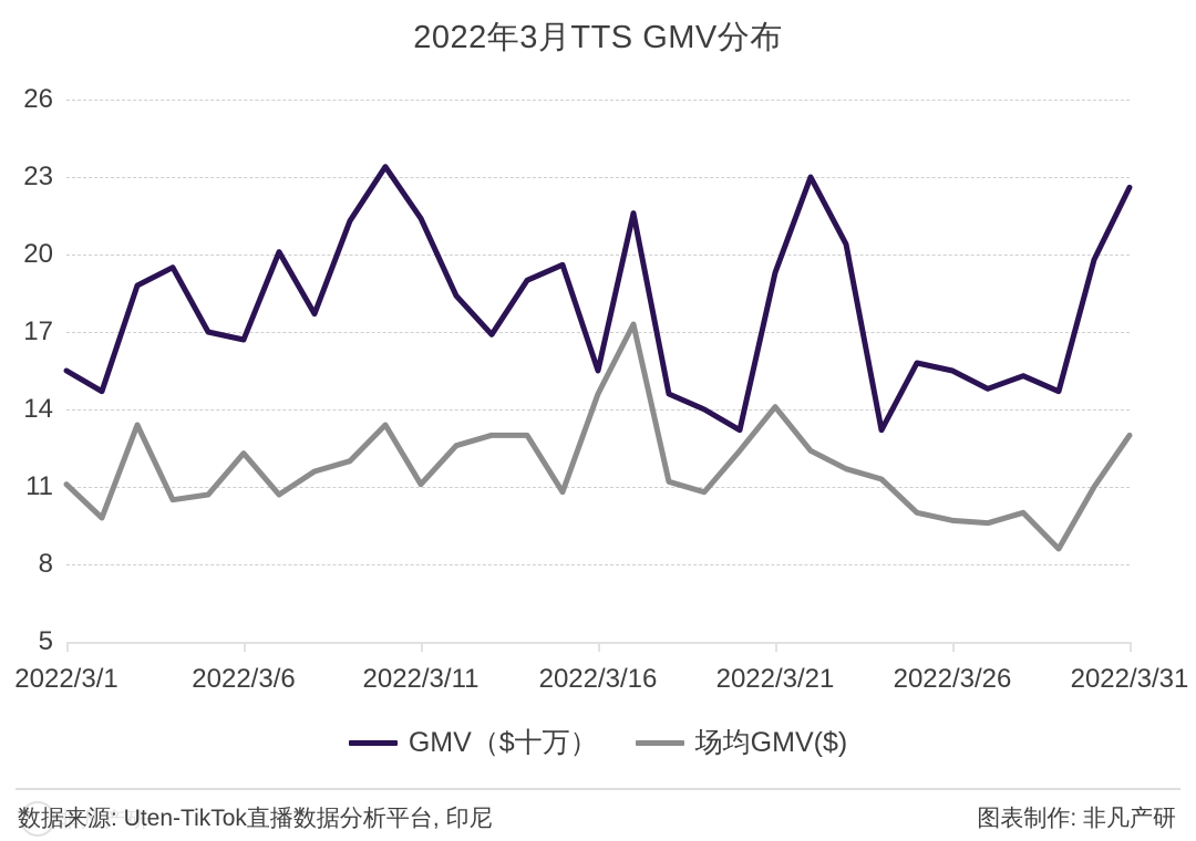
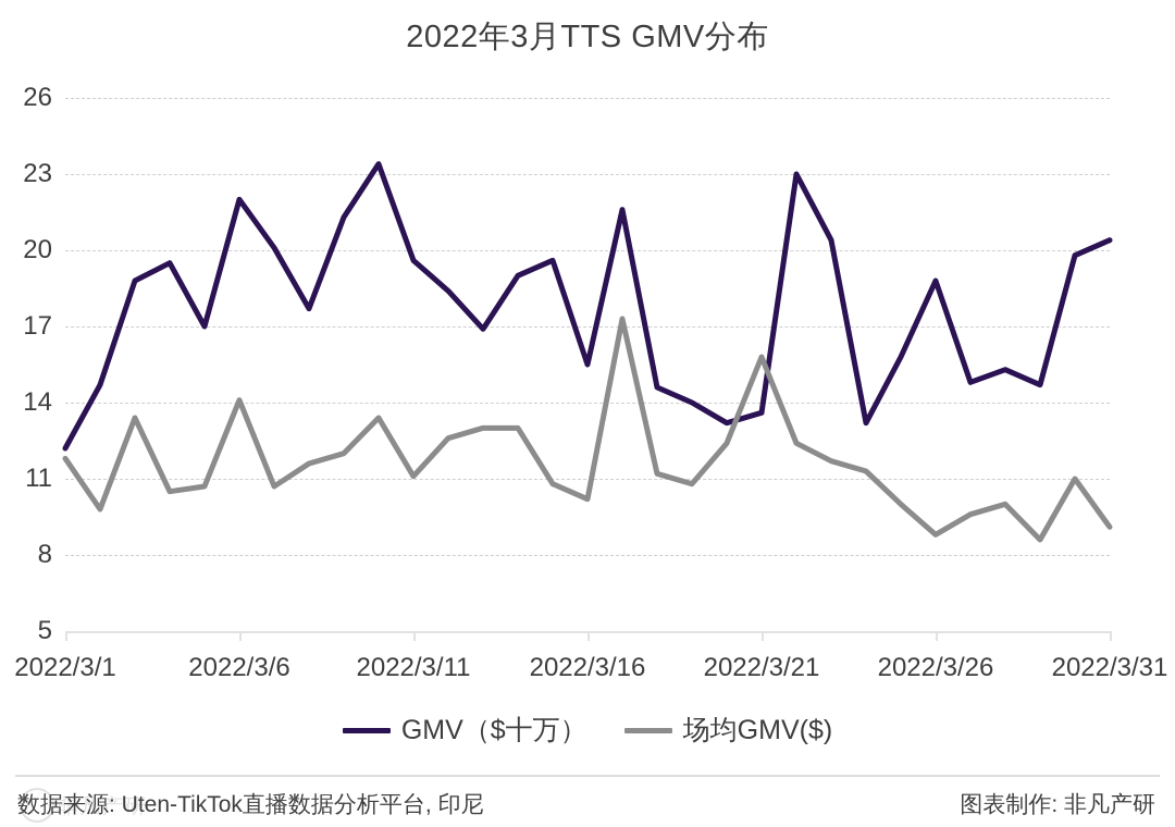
GMV（$十万）/2022/3/1: 15.5 -> 12.2
场均GMV($)/2022/3/1: 11.1 -> 11.8
GMV（$十万）/2022/3/6: 16.7 -> 22.0
场均GMV($)/2022/3/6: 12.3 -> 14.1
GMV（$十万）/2022/3/11: 21.4 -> 19.6
场均GMV($)/2022/3/16: 14.6 -> 10.2
GMV（$十万）/2022/3/21: 19.3 -> 13.6
场均GMV($)/2022/3/21: 14.1 -> 15.8
GMV（$十万）/2022/3/26: 15.5 -> 18.8
场均GMV($)/2022/3/26: 9.7 -> 8.8
GMV（$十万）/2022/3/31: 22.6 -> 20.4
场均GMV($)/2022/3/31: 13.0 -> 9.1
